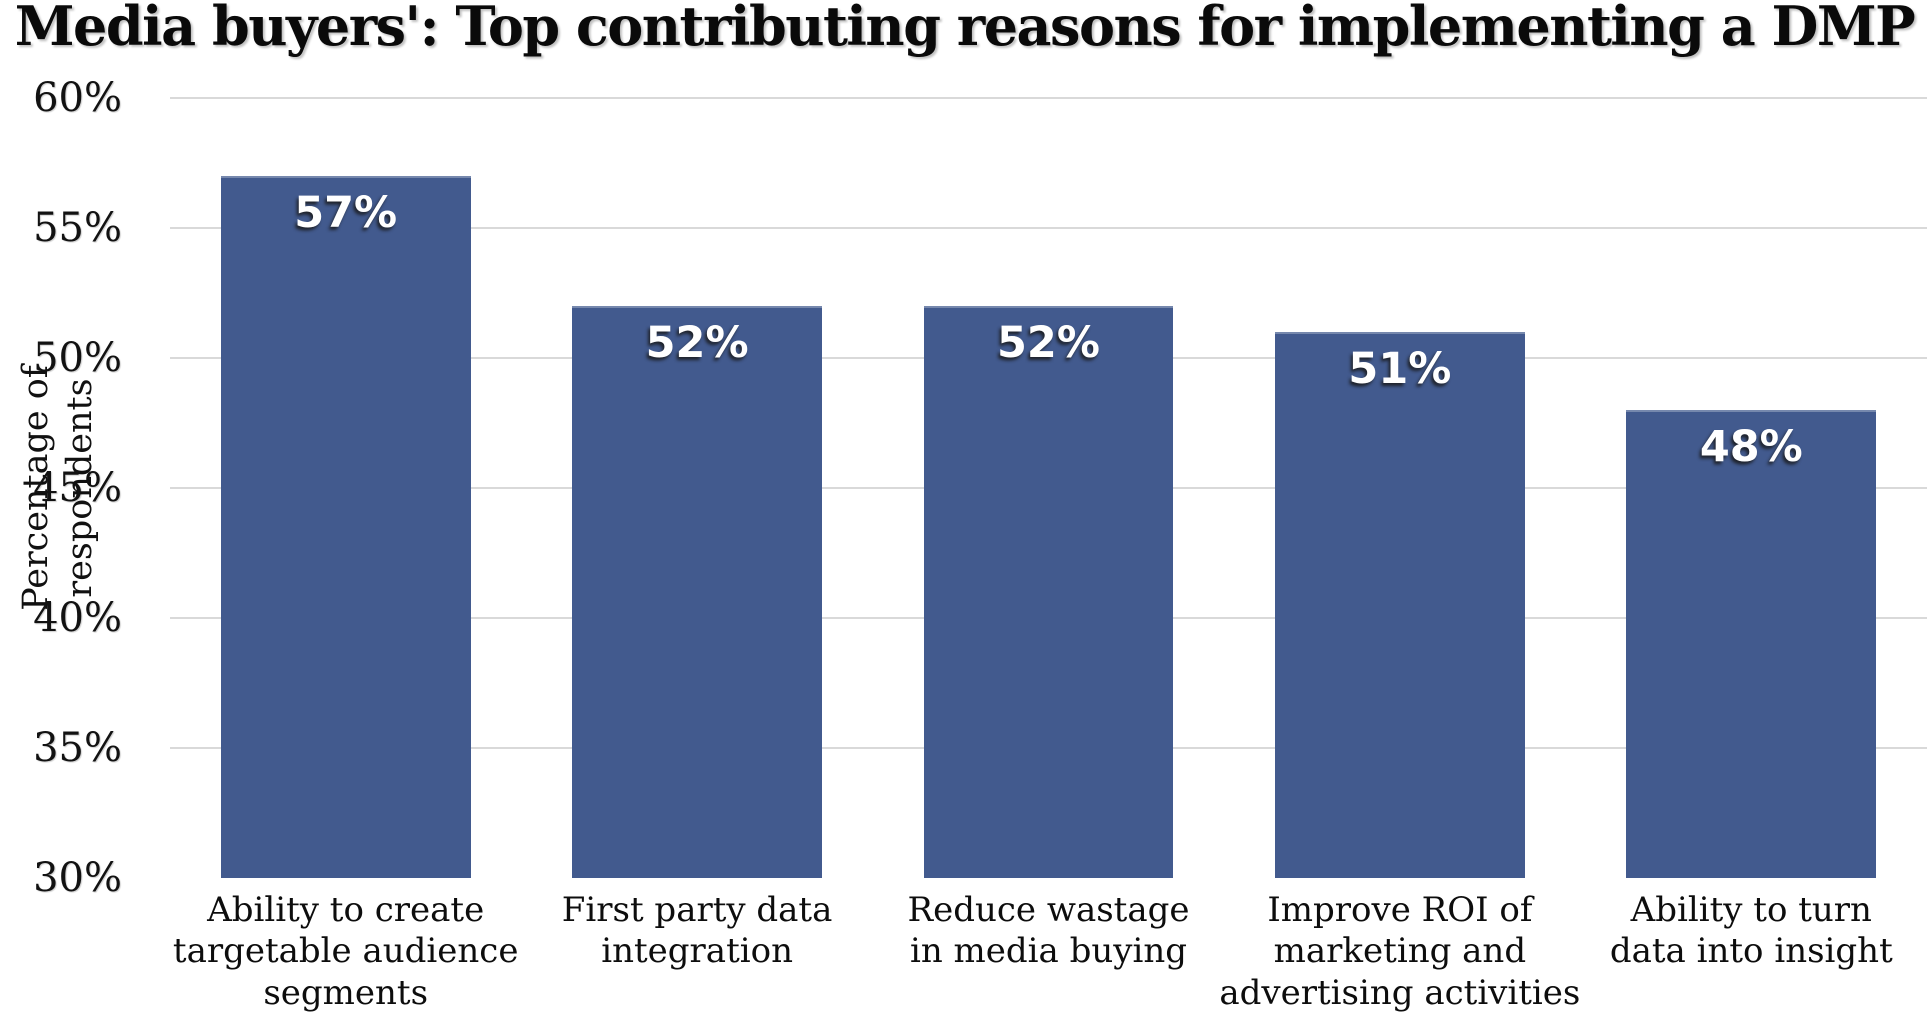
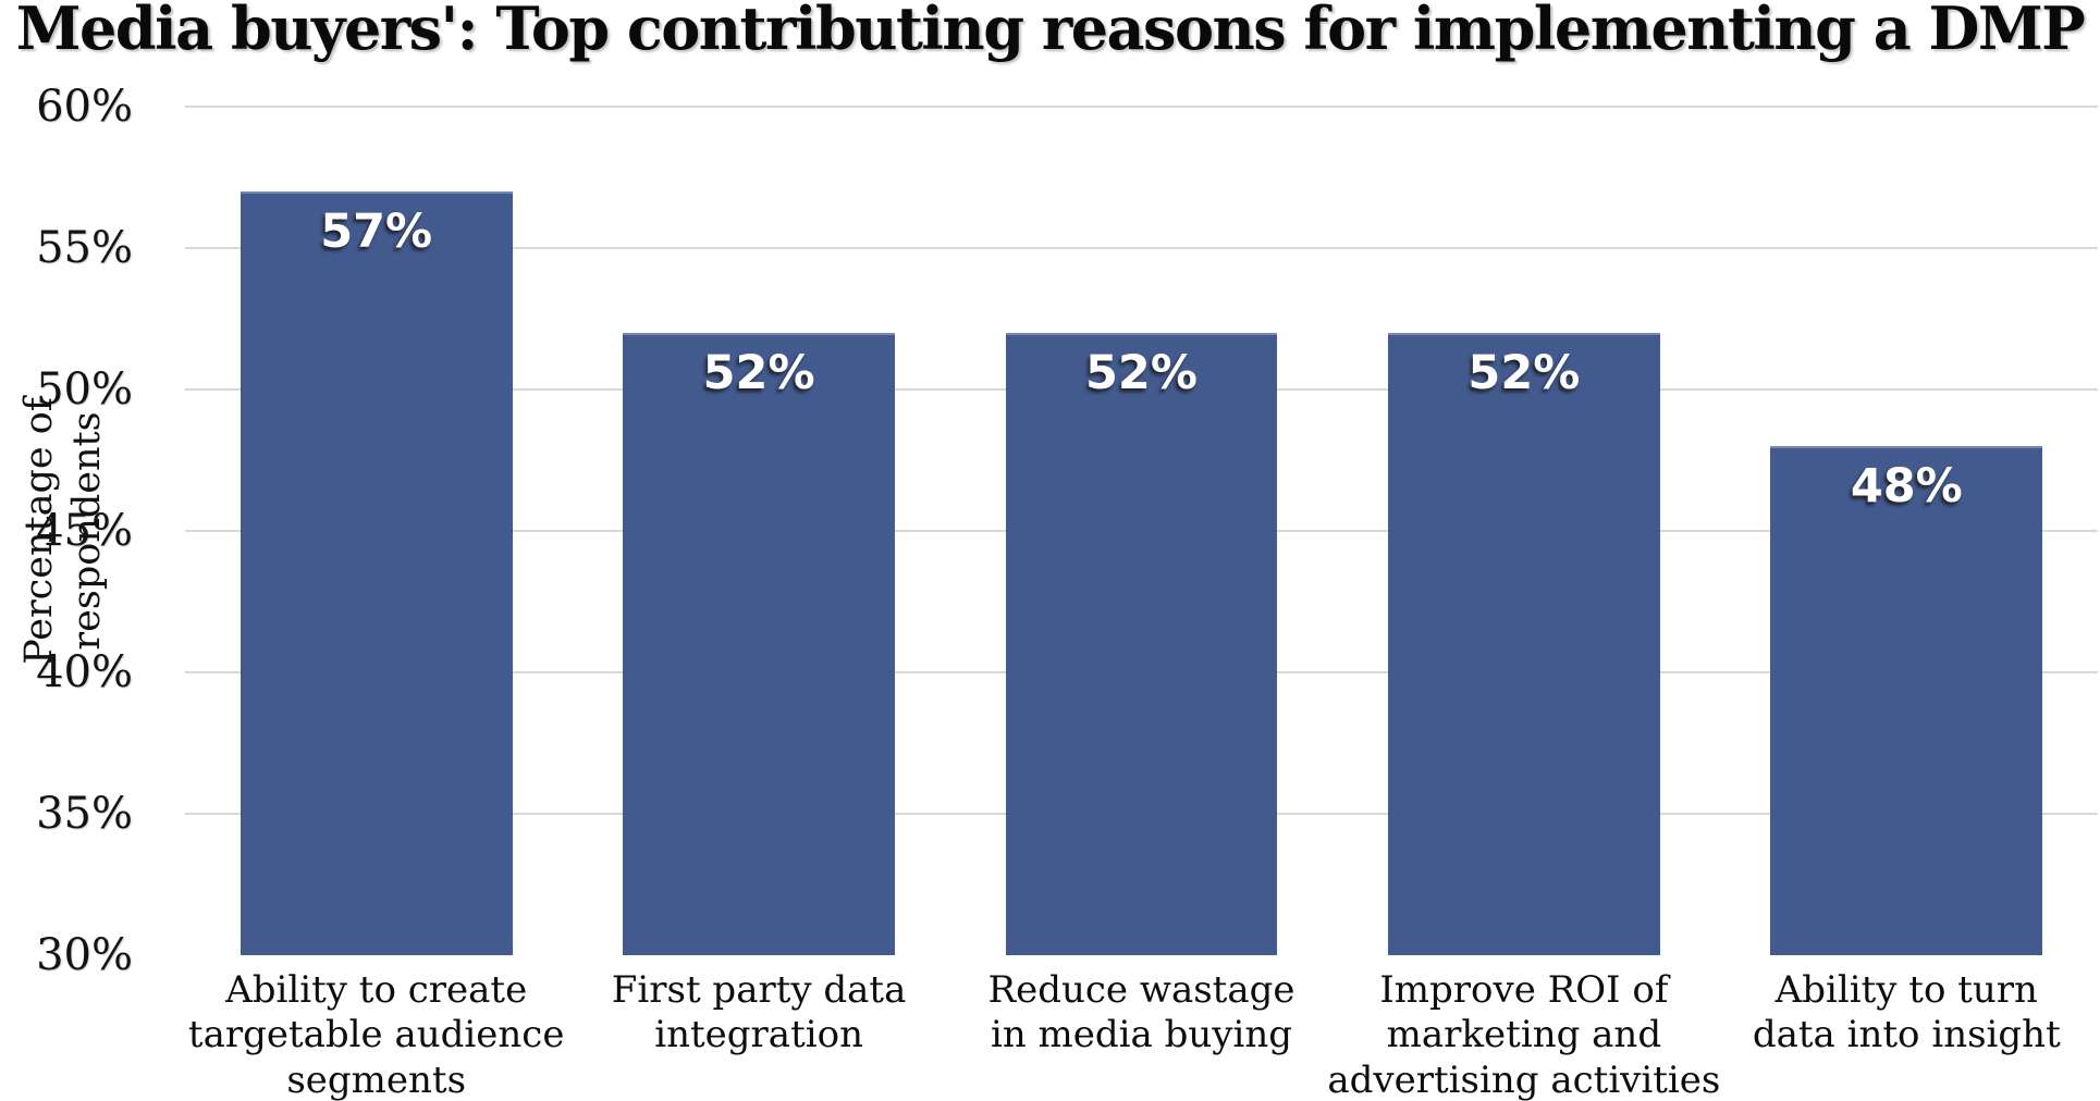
Improve ROI of marketing and advertising activities: 51% -> 52%
